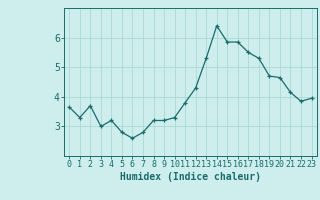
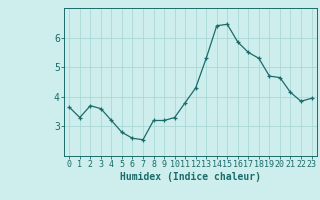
3: 3.00 -> 3.60
7: 2.80 -> 2.55
15: 5.85 -> 6.45
